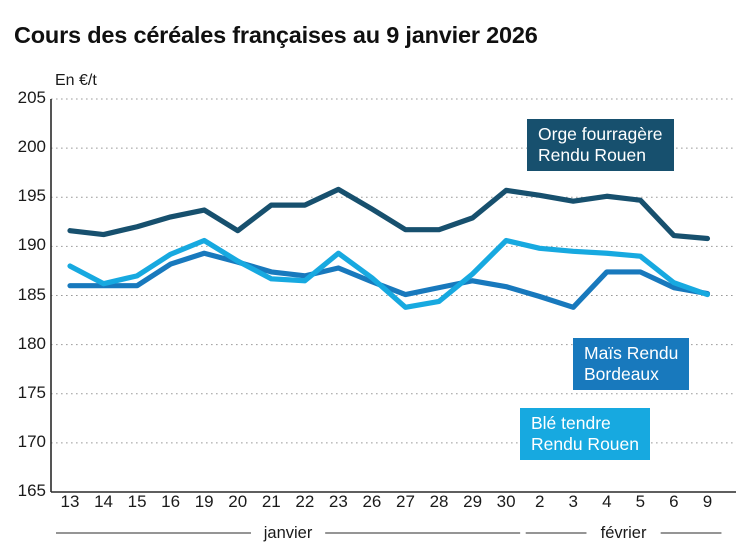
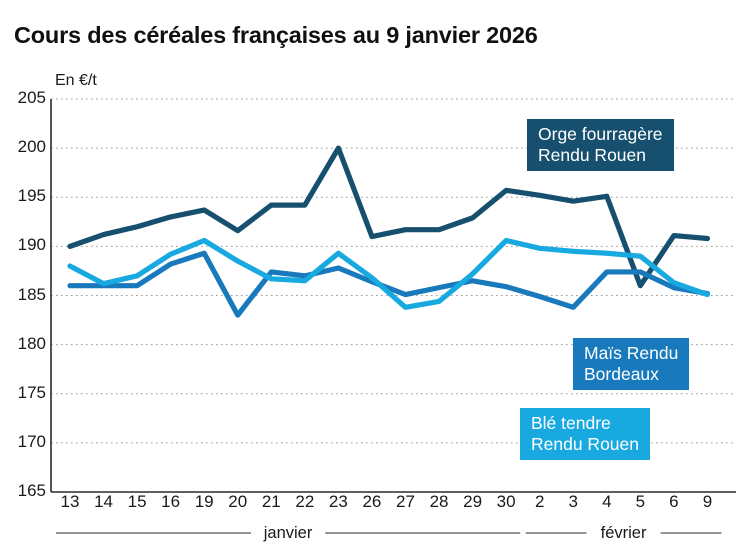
Orge fourragère Rendu Rouen/13: 192 -> 190
Maïs Rendu Bordeaux/20: 188 -> 183
Orge fourragère Rendu Rouen/23: 196 -> 200
Orge fourragère Rendu Rouen/26: 194 -> 191
Orge fourragère Rendu Rouen/5: 195 -> 186
